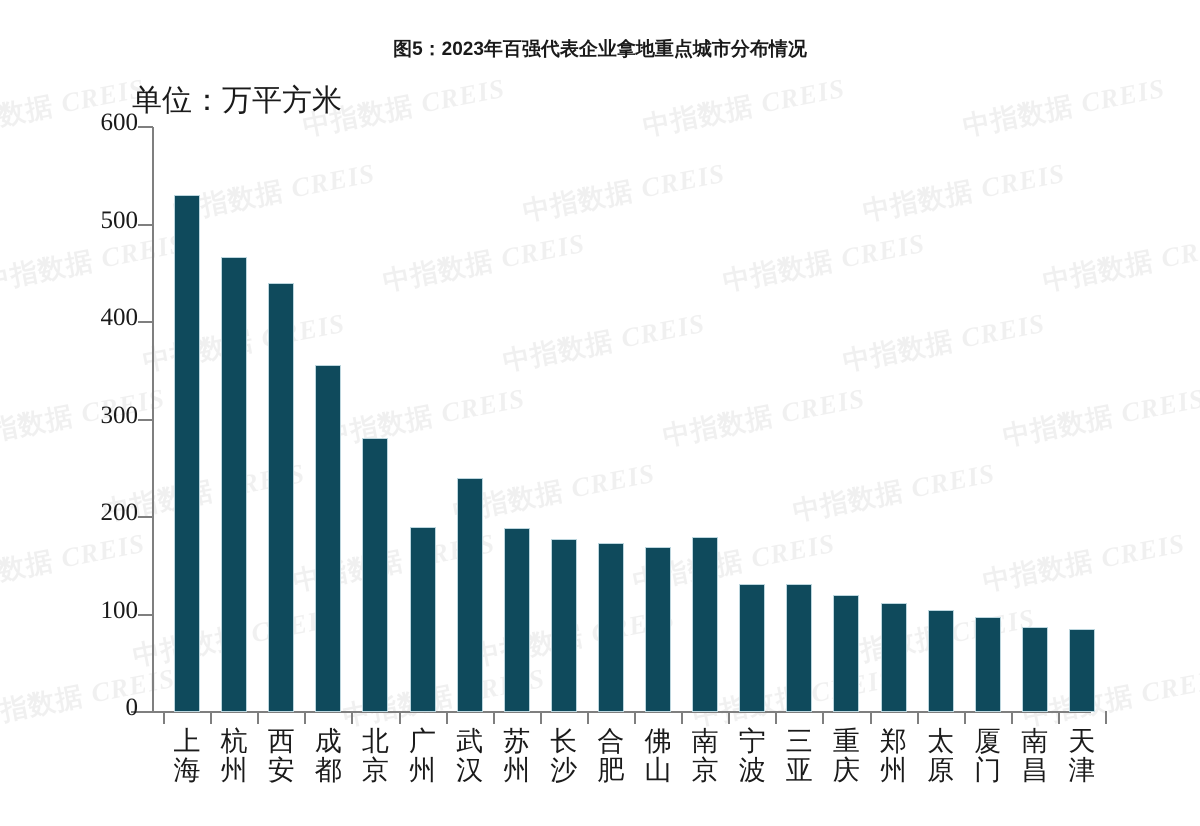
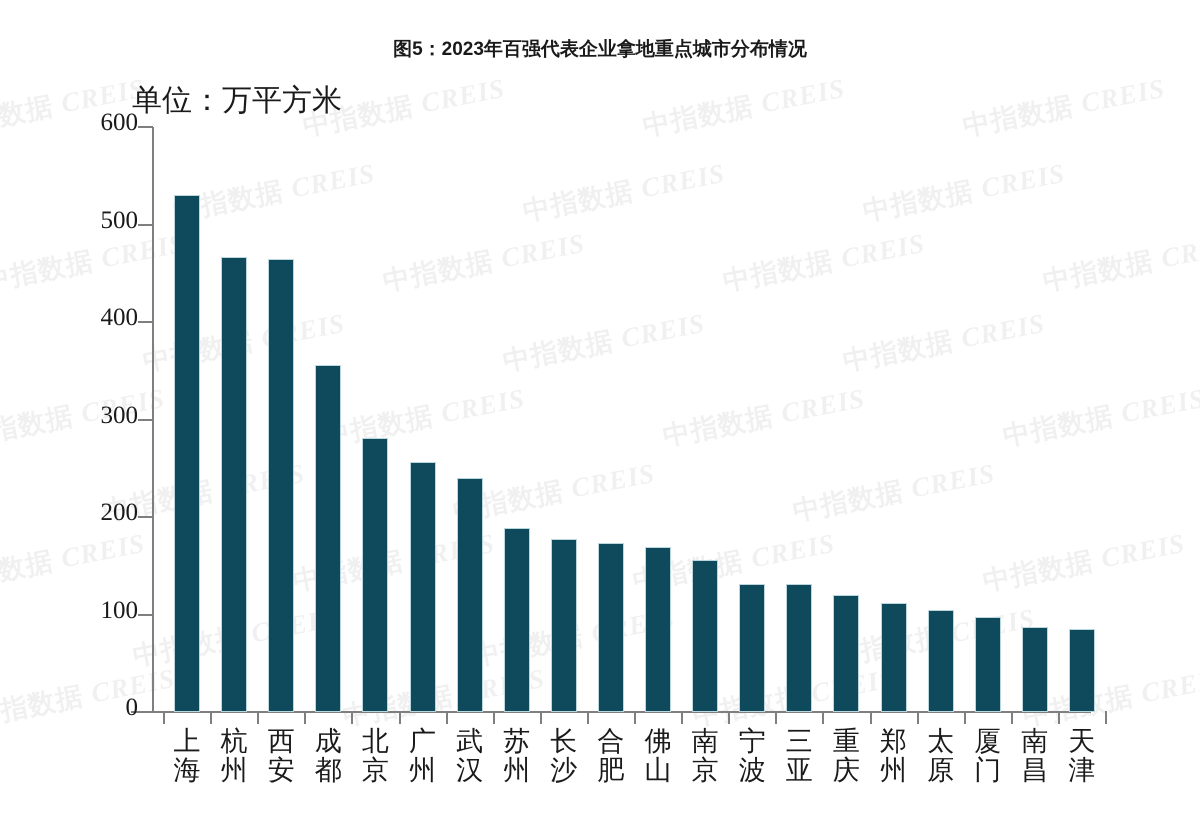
西安: 440 -> 460
广州: 190 -> 260
南京: 180 -> 160
